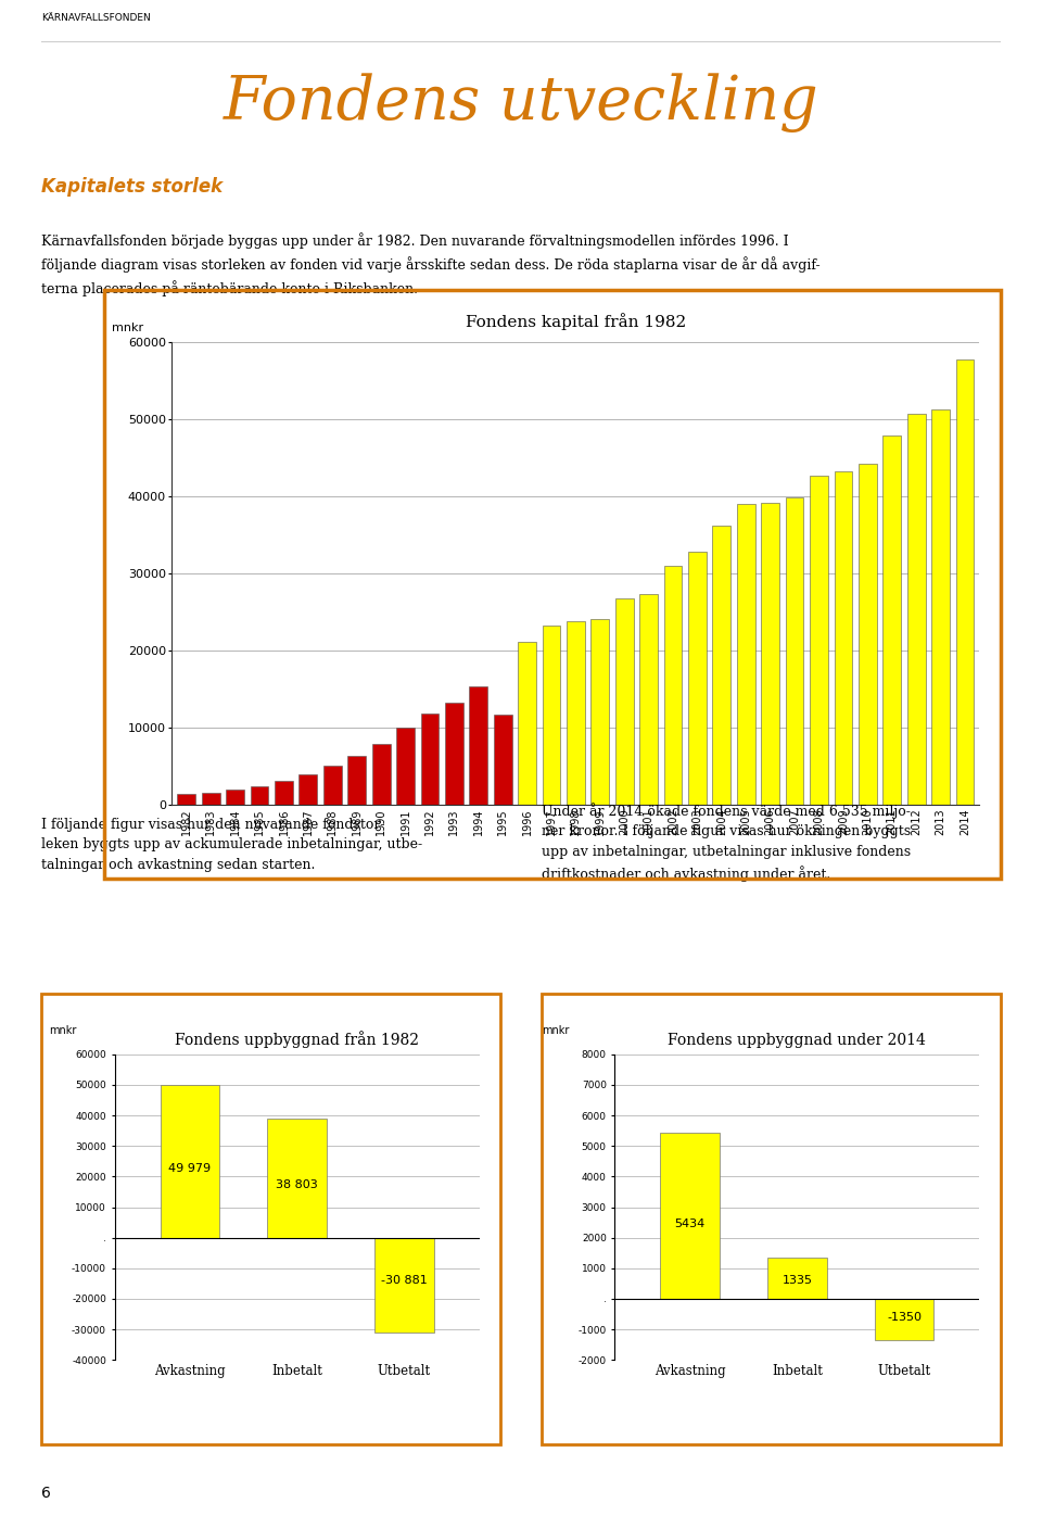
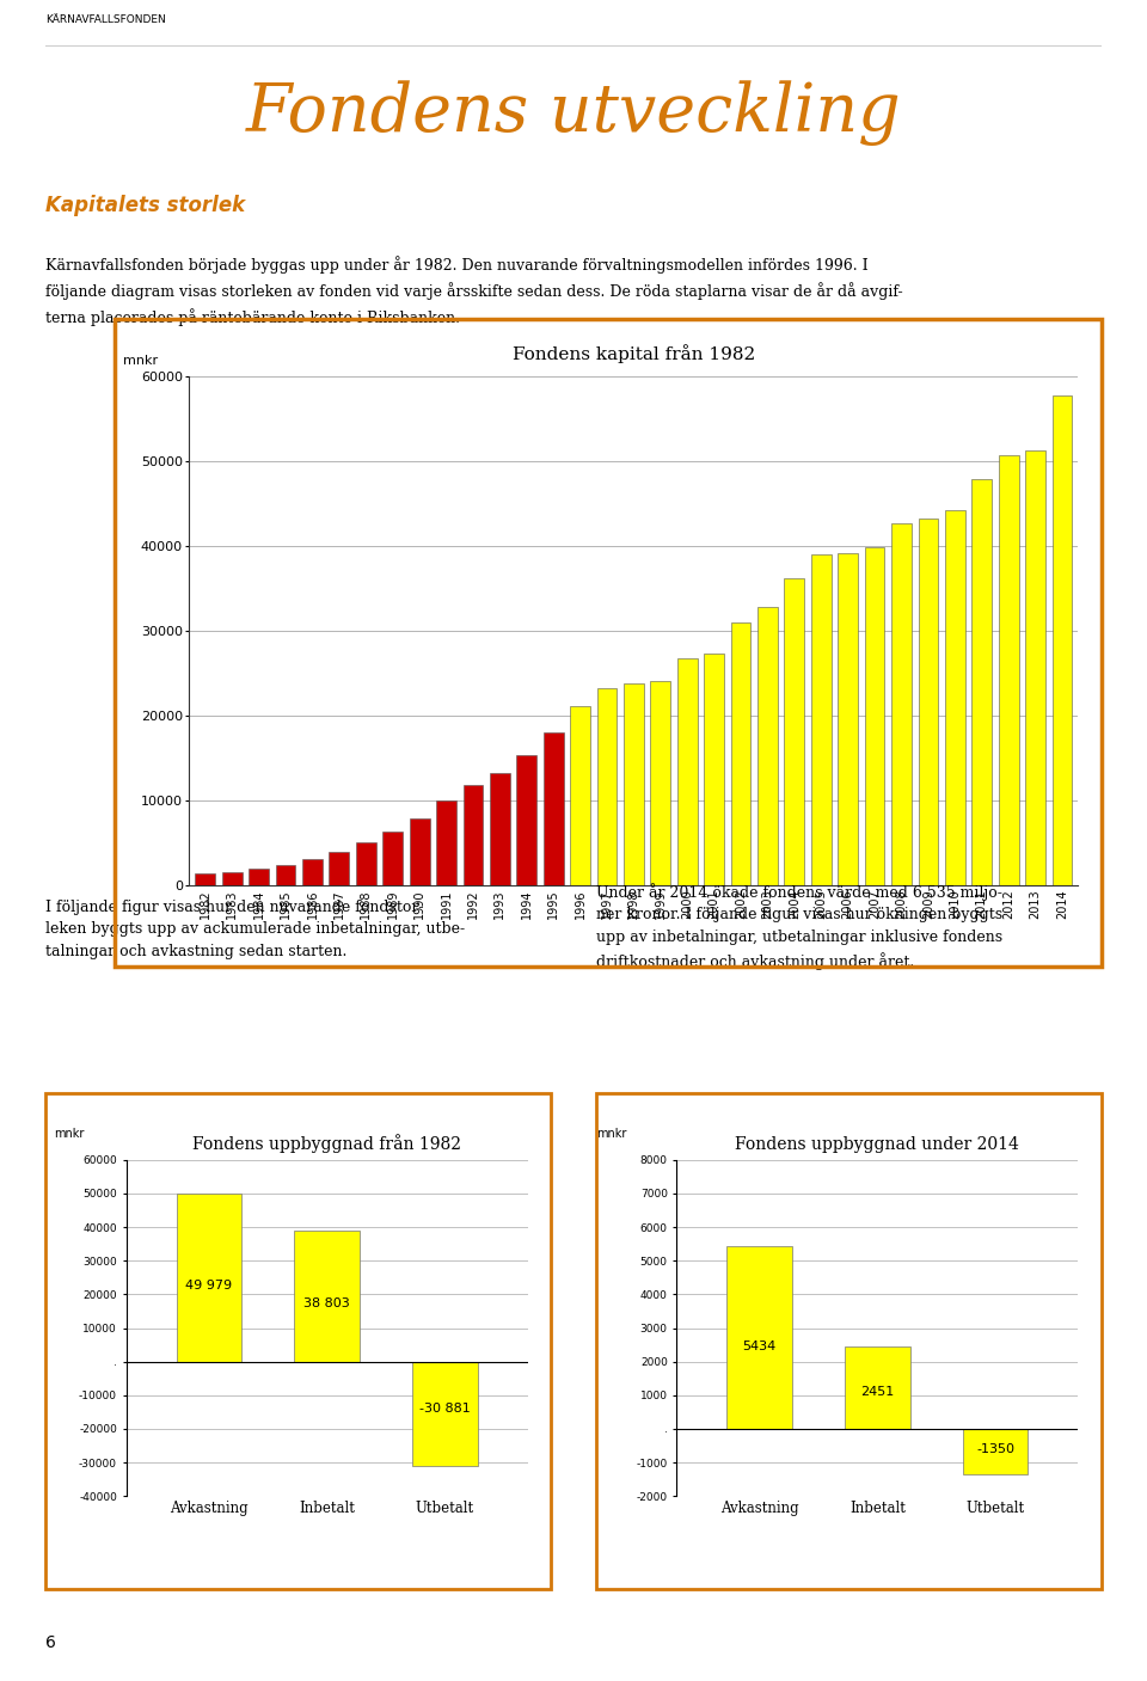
Fondens kapital från 1982/1995: 11800 -> 18100
Fondens uppbyggnad under 2014/Inbetalt: 1335 -> 2451
